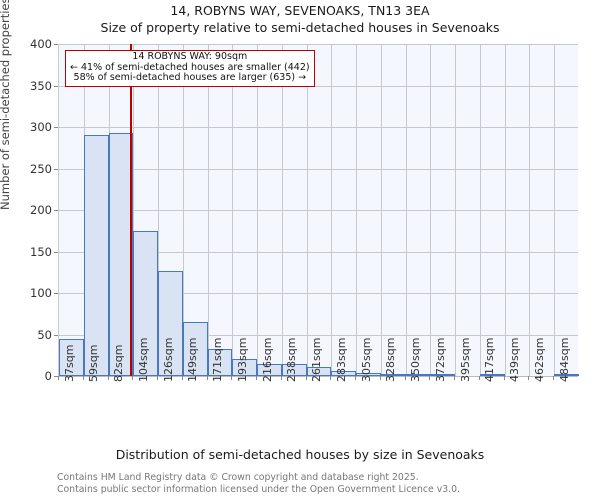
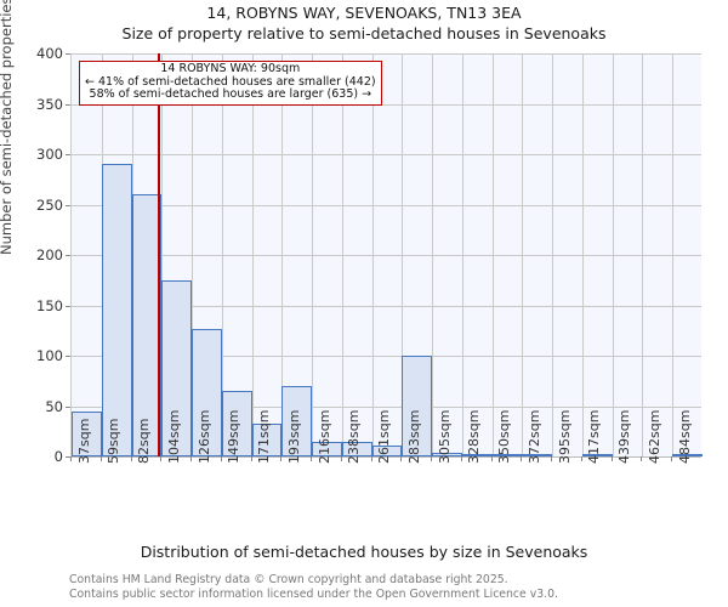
82sqm: 290 -> 260
193sqm: 20 -> 70
283sqm: 10 -> 100
